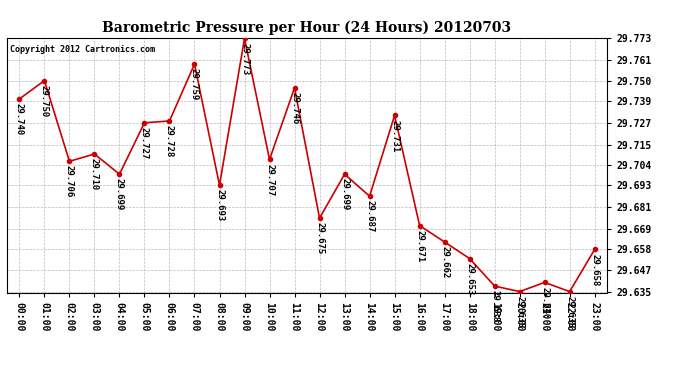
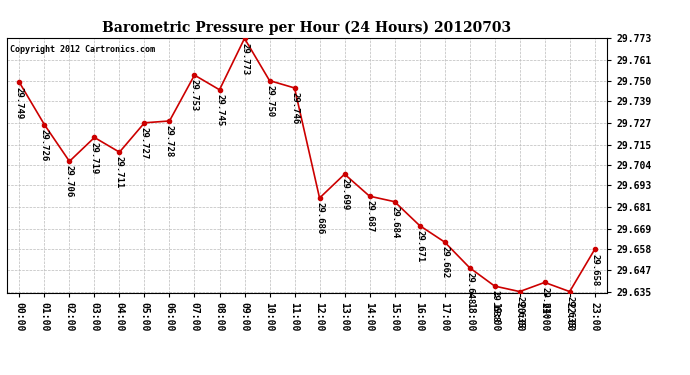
00:00: 29.740 -> 29.749
01:00: 29.750 -> 29.726
03:00: 29.710 -> 29.719
04:00: 29.699 -> 29.711
07:00: 29.759 -> 29.753
08:00: 29.693 -> 29.745
10:00: 29.707 -> 29.750
12:00: 29.675 -> 29.686
15:00: 29.731 -> 29.684
18:00: 29.653 -> 29.648
